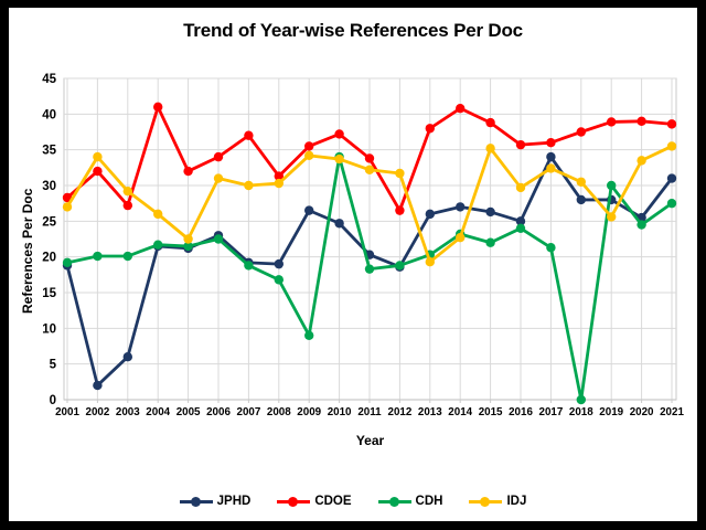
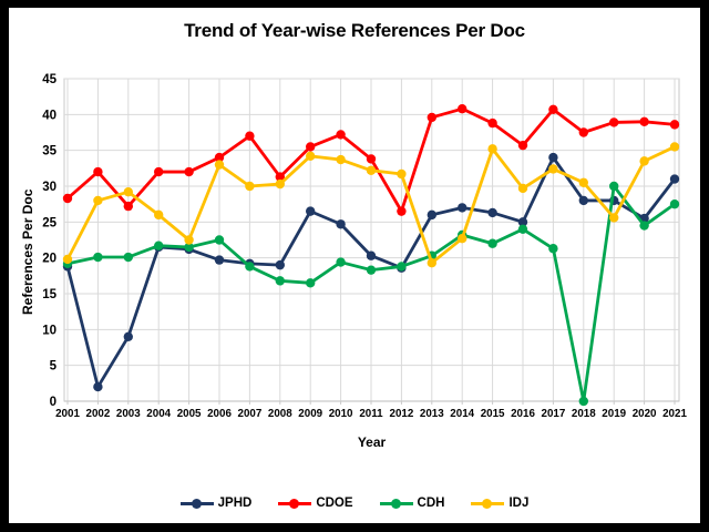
IDJ/2001: 27 -> 20
IDJ/2002: 34 -> 28
JPHD/2003: 6 -> 9
CDOE/2004: 41 -> 32
JPHD/2006: 23 -> 20
IDJ/2006: 31 -> 33
CDH/2009: 9 -> 16
CDH/2010: 34 -> 19
CDOE/2013: 38 -> 40
CDOE/2017: 36 -> 41
